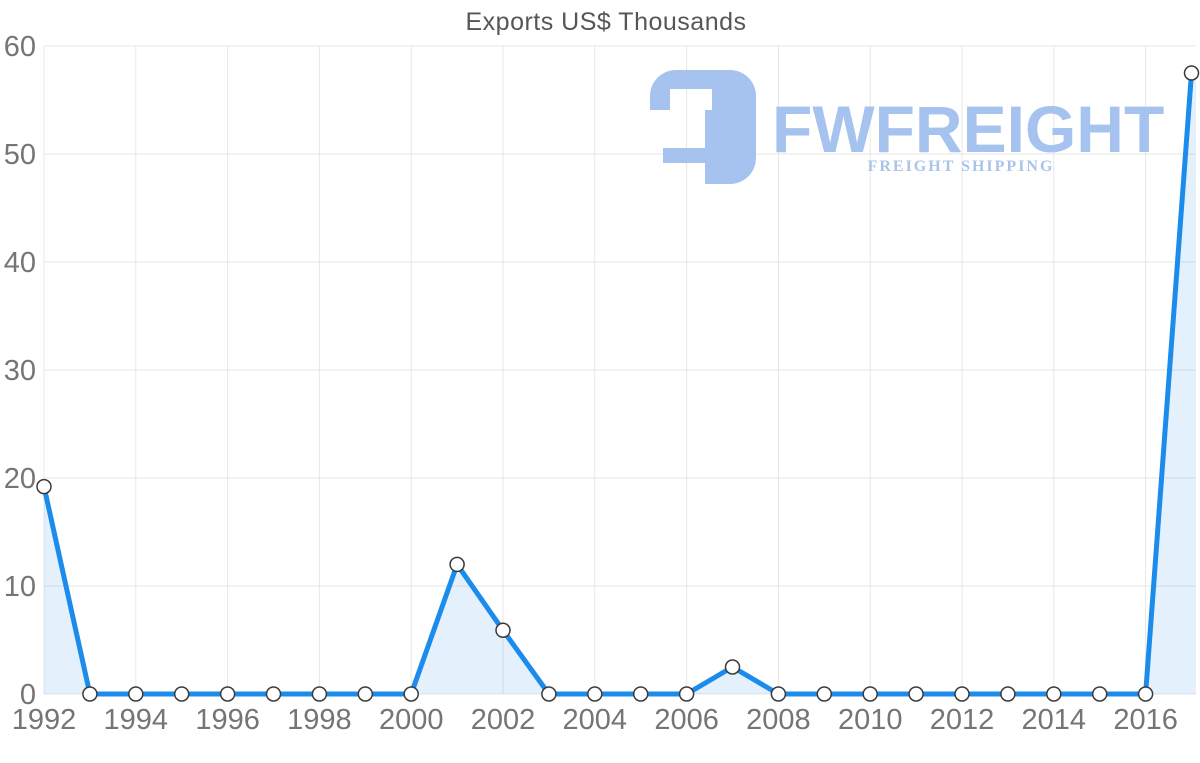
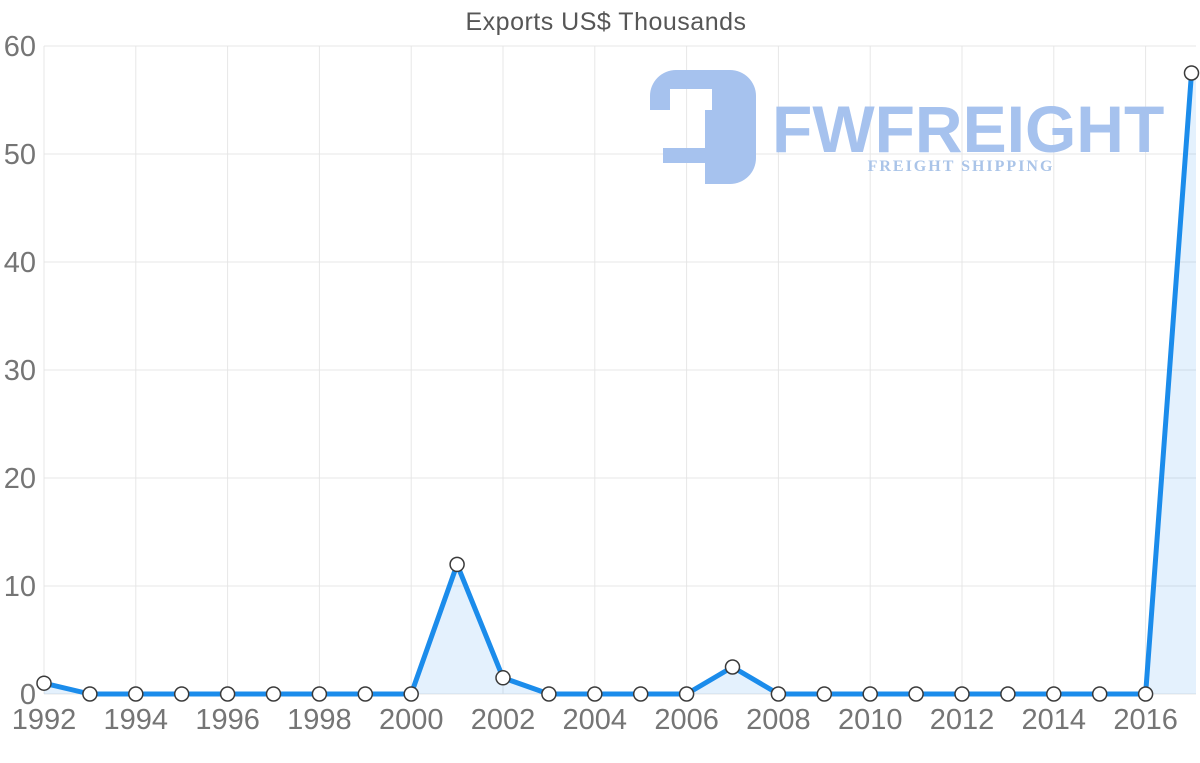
1992: 19.2 -> 1.0
2002: 5.9 -> 1.5
